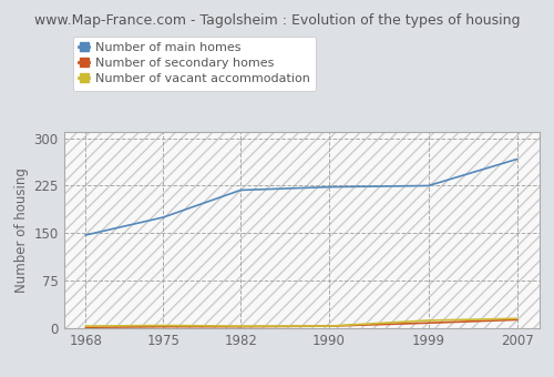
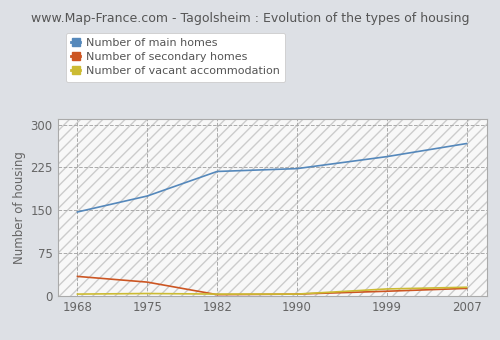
Number of secondary homes/1968: 1 -> 34
Number of secondary homes/1975: 2 -> 24
Number of main homes/1999: 225 -> 244
